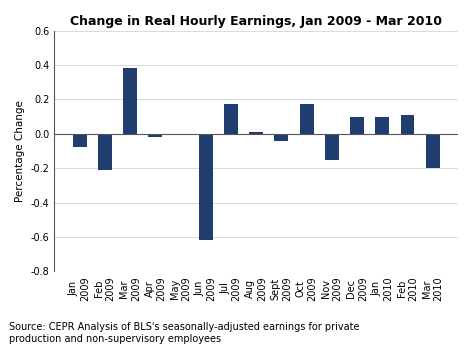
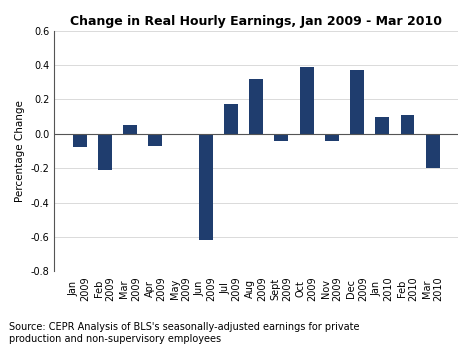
Mar 2009: 0.38 -> 0.05
Apr 2009: -0.02 -> -0.07
Aug 2009: 0.01 -> 0.32
Oct 2009: 0.17 -> 0.39
Nov 2009: -0.15 -> -0.04
Dec 2009: 0.10 -> 0.37
